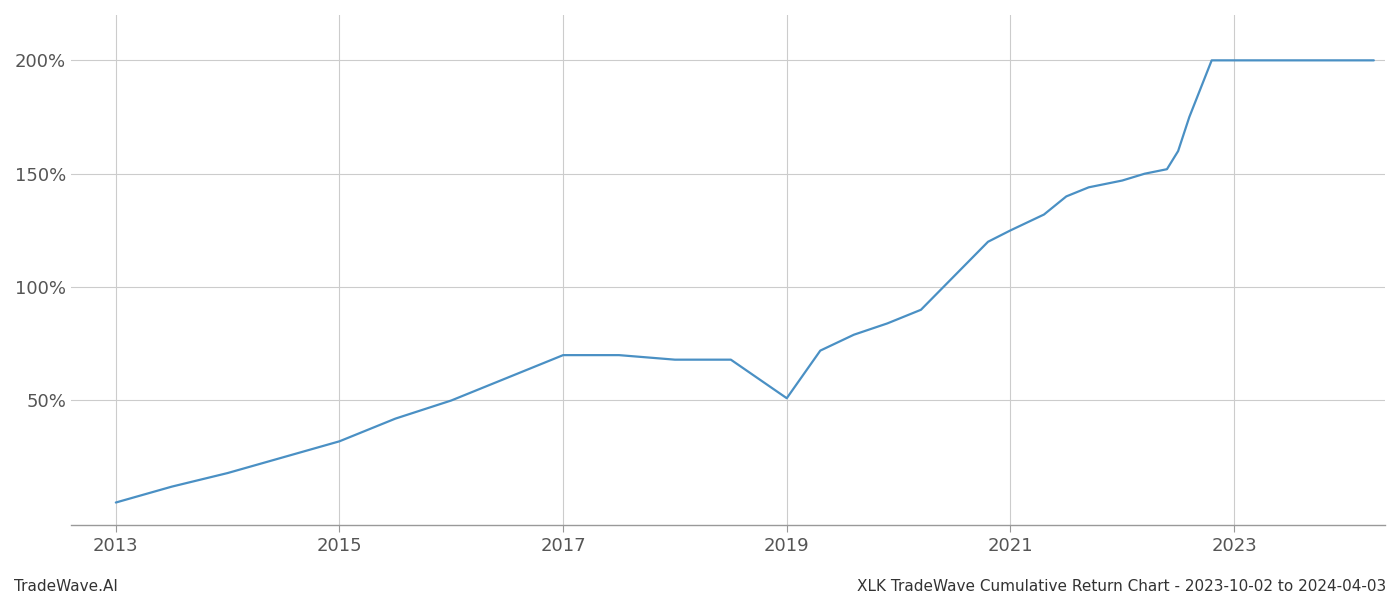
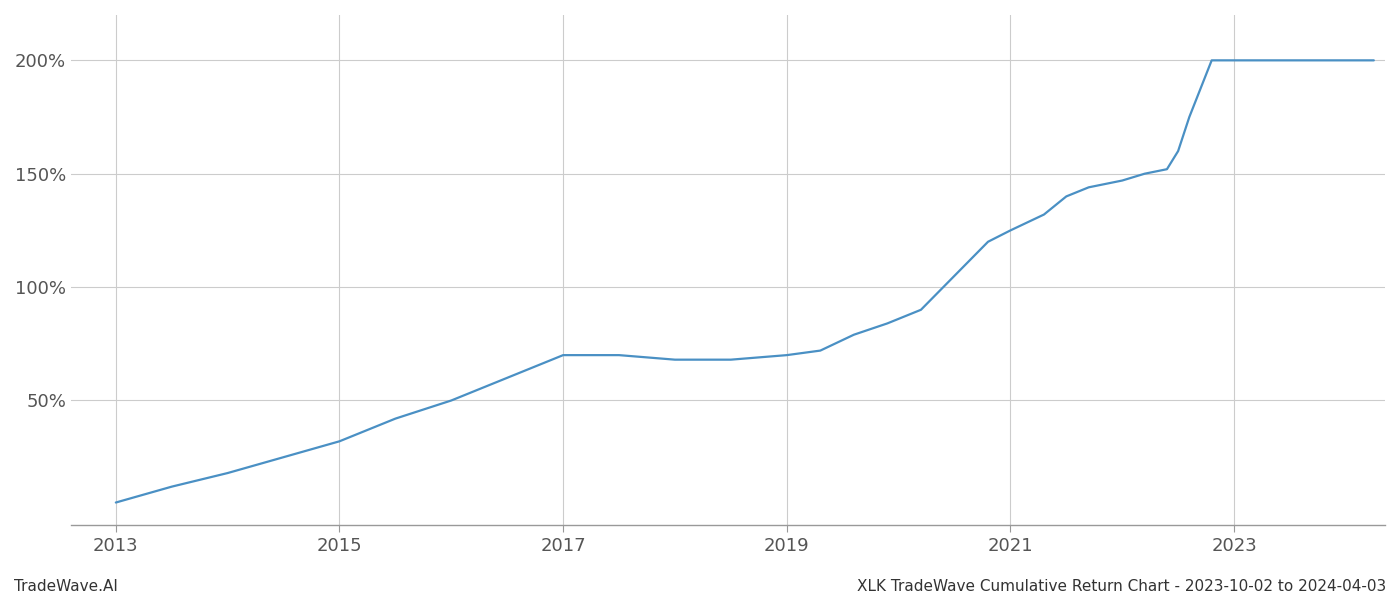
2019: 51% -> 70%
